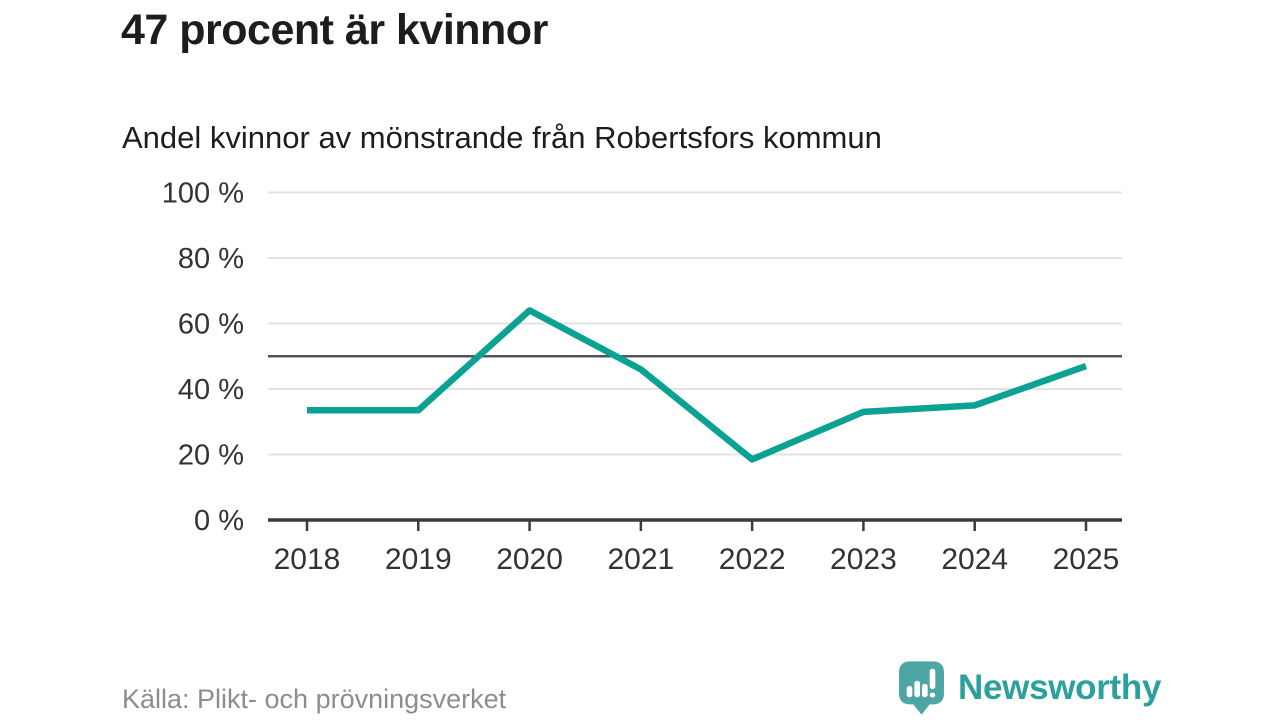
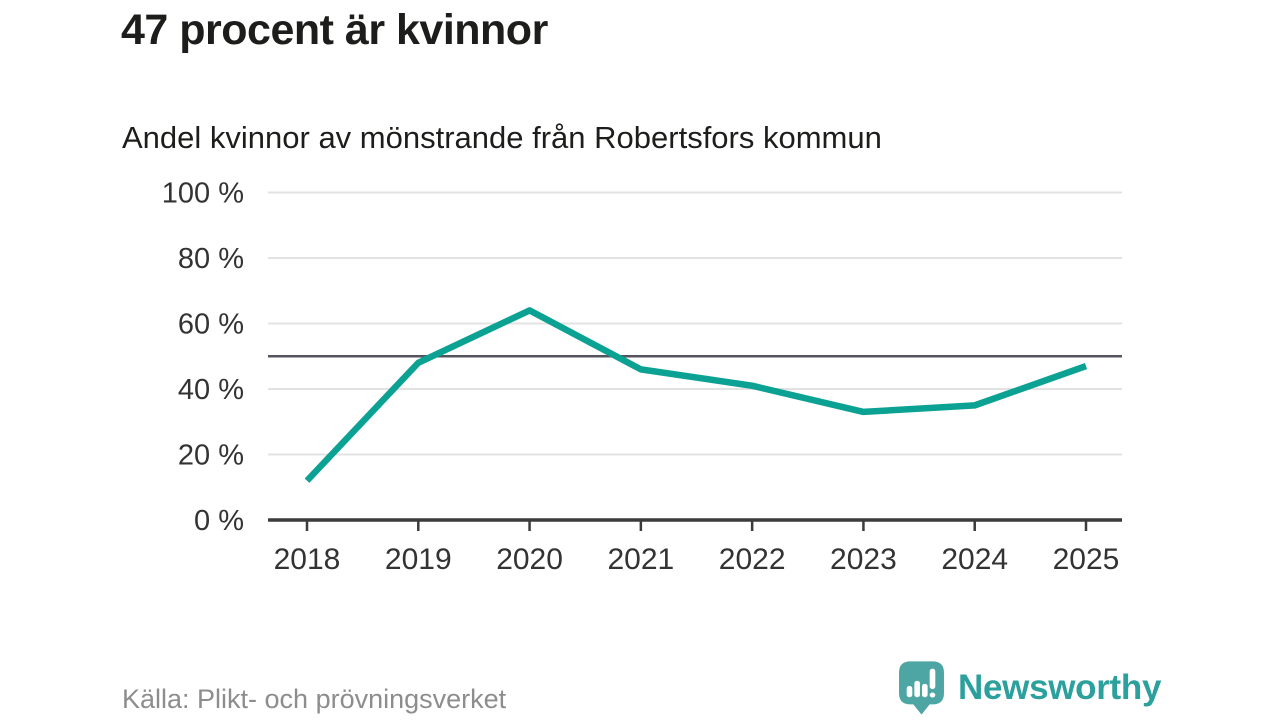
2018: 34% -> 12%
2019: 34% -> 48%
2022: 18% -> 41%
